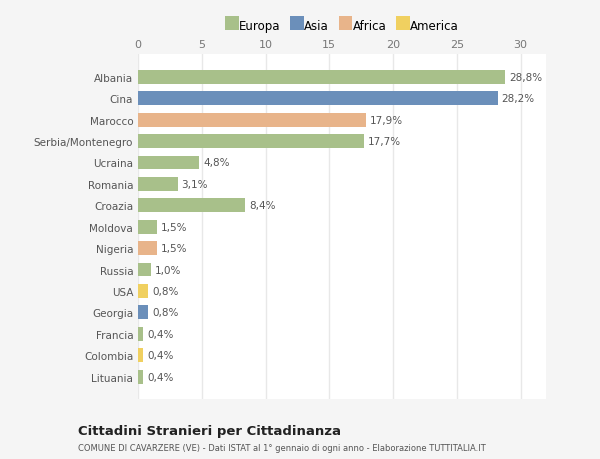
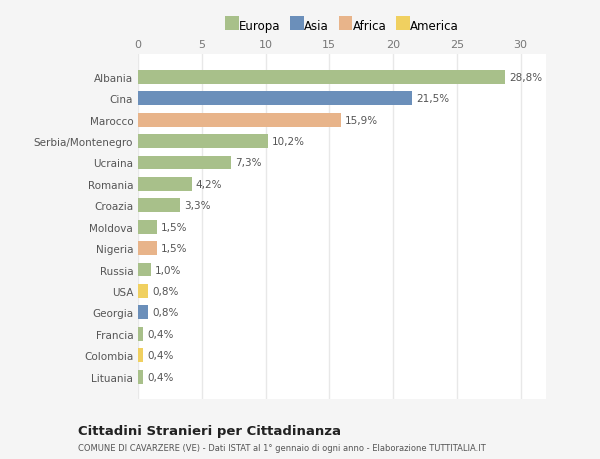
Cina: 28,2% -> 21,5%
Marocco: 17,9% -> 15,9%
Serbia/Montenegro: 17,7% -> 10,2%
Ucraina: 4,8% -> 7,3%
Romania: 3,1% -> 4,2%
Croazia: 8,4% -> 3,3%
